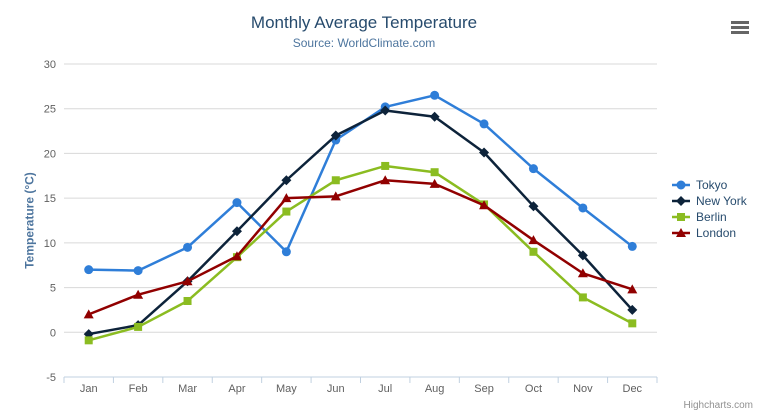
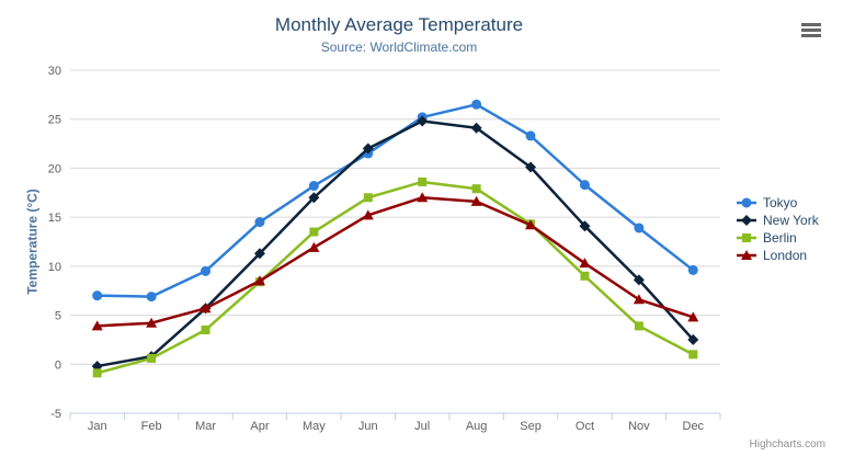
London/Jan: 2 -> 4
Tokyo/May: 9 -> 18
London/May: 15 -> 12
